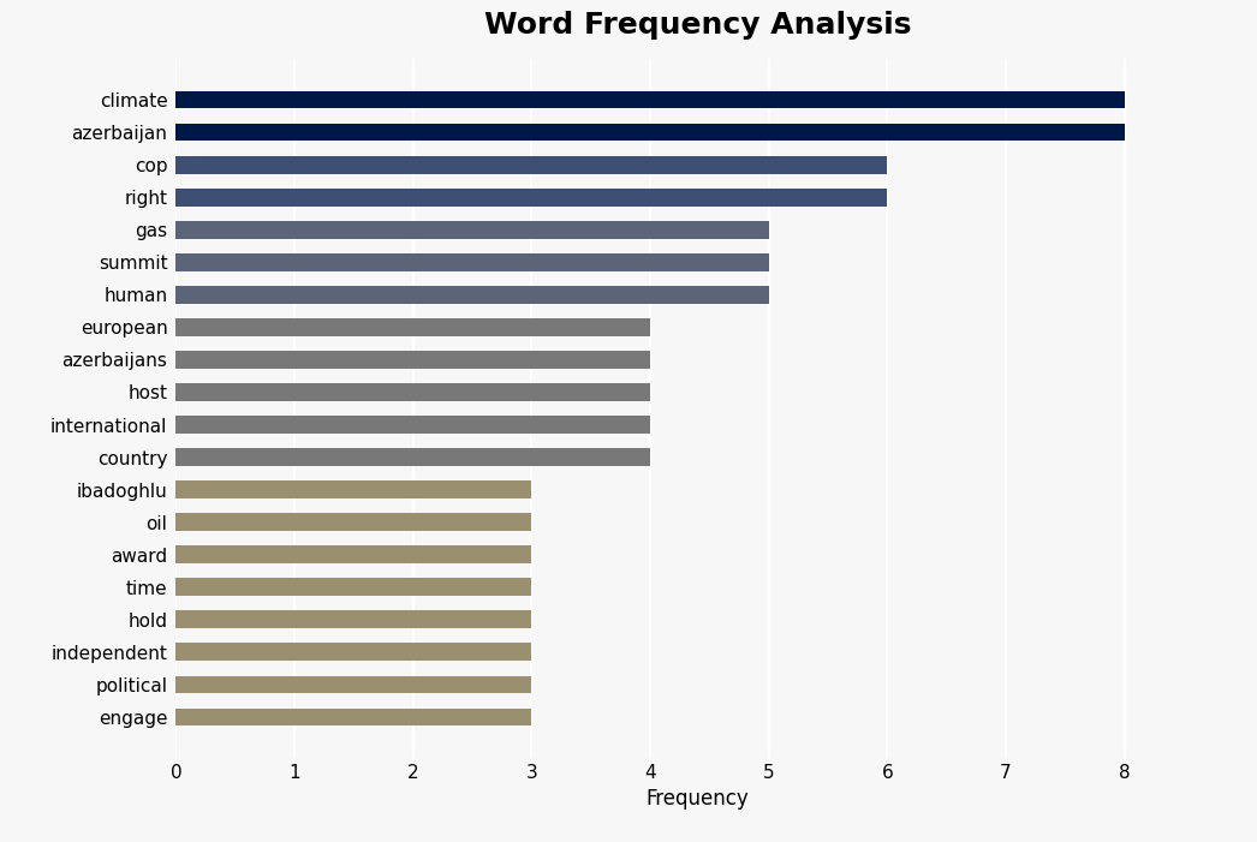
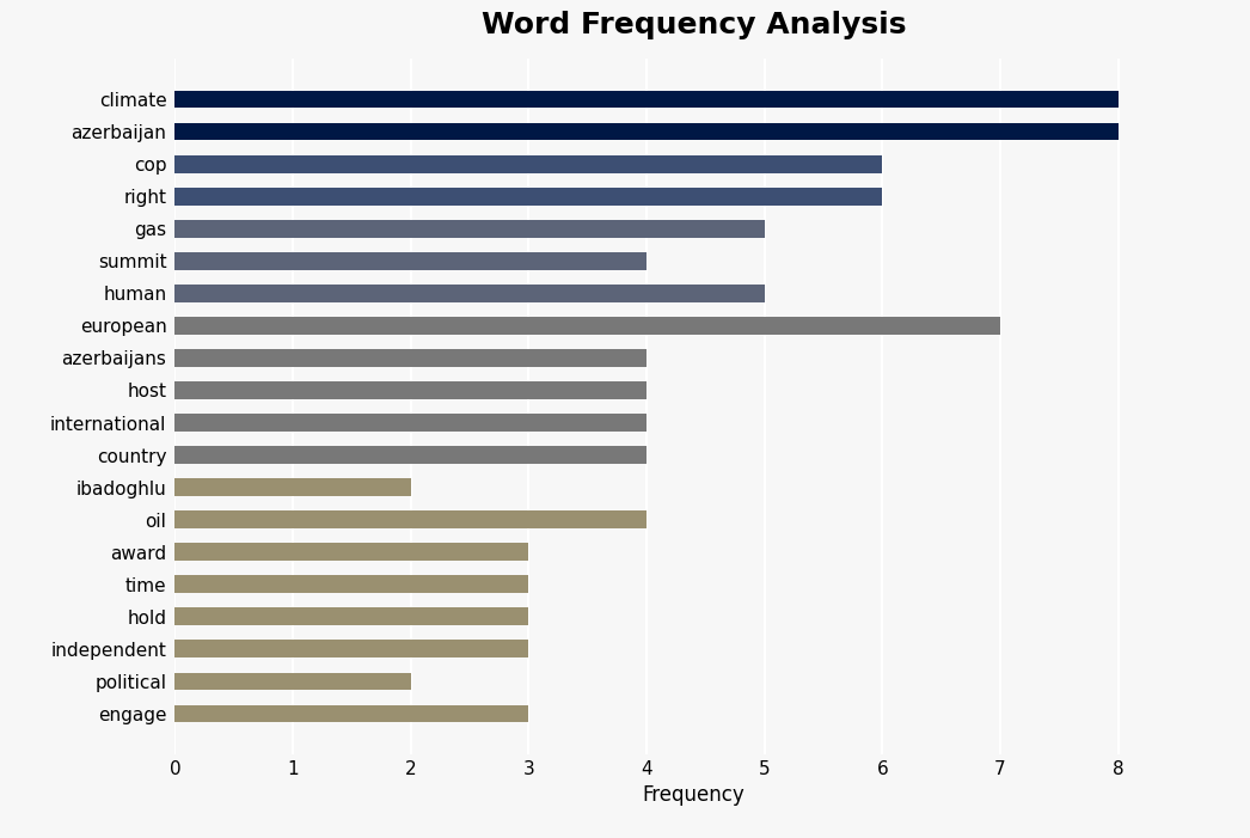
summit: 5 -> 4
european: 4 -> 7
ibadoghlu: 3 -> 2
oil: 3 -> 4
political: 3 -> 2
